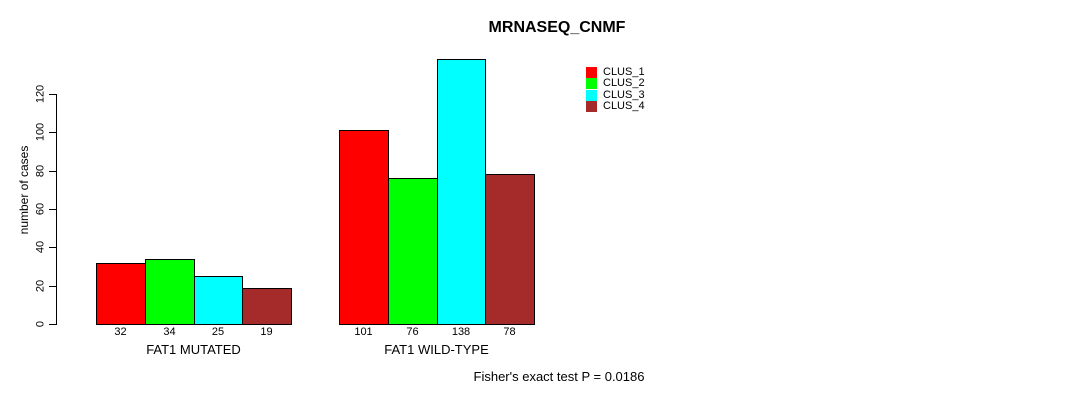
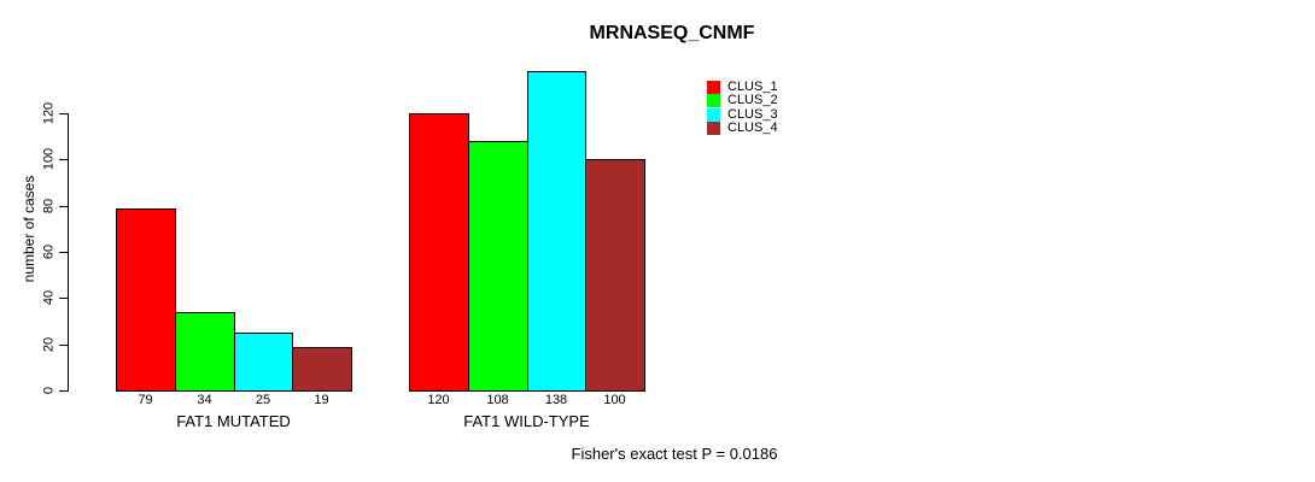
CLUS_1/FAT1 MUTATED: 32 -> 79
CLUS_1/FAT1 WILD-TYPE: 101 -> 120
CLUS_2/FAT1 WILD-TYPE: 76 -> 108
CLUS_4/FAT1 WILD-TYPE: 78 -> 100
